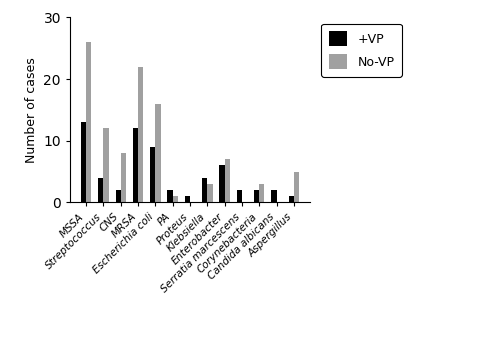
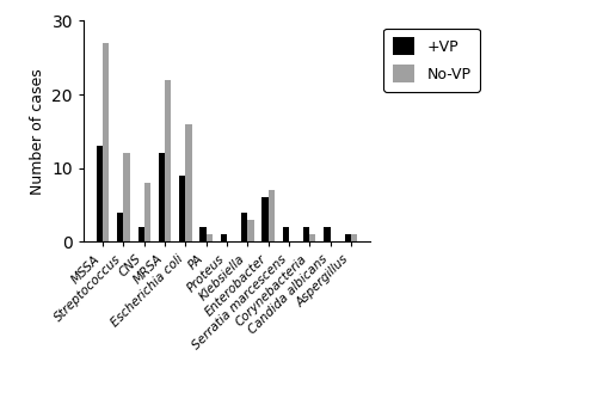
No-VP/MSSA: 26 -> 27
No-VP/Corynebacteria: 3 -> 1
No-VP/Aspergillus: 5 -> 1
